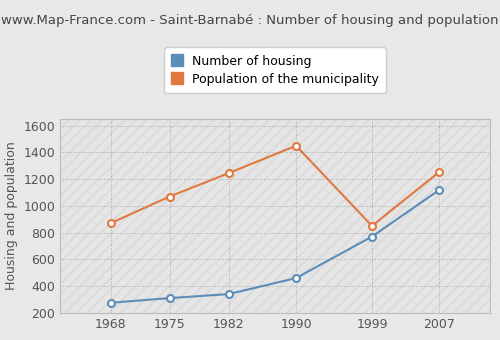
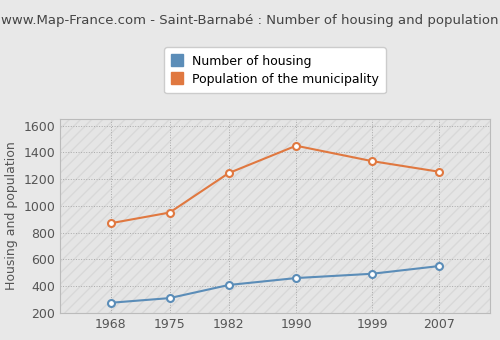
Population of the municipality/1975: 1070 -> 950
Number of housing/1982: 340 -> 410
Number of housing/1999: 770 -> 490
Population of the municipality/1999: 850 -> 1340
Number of housing/2007: 1120 -> 550
